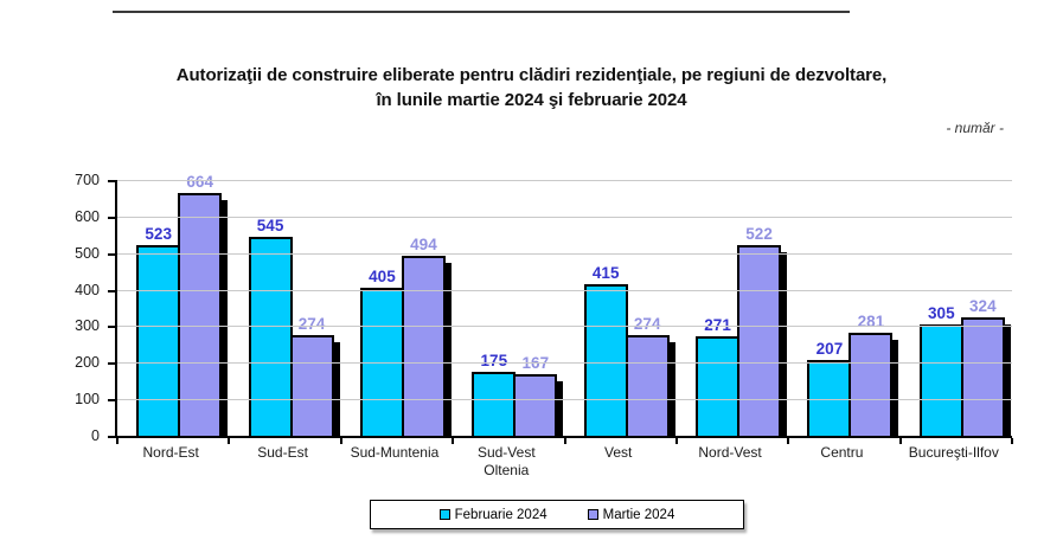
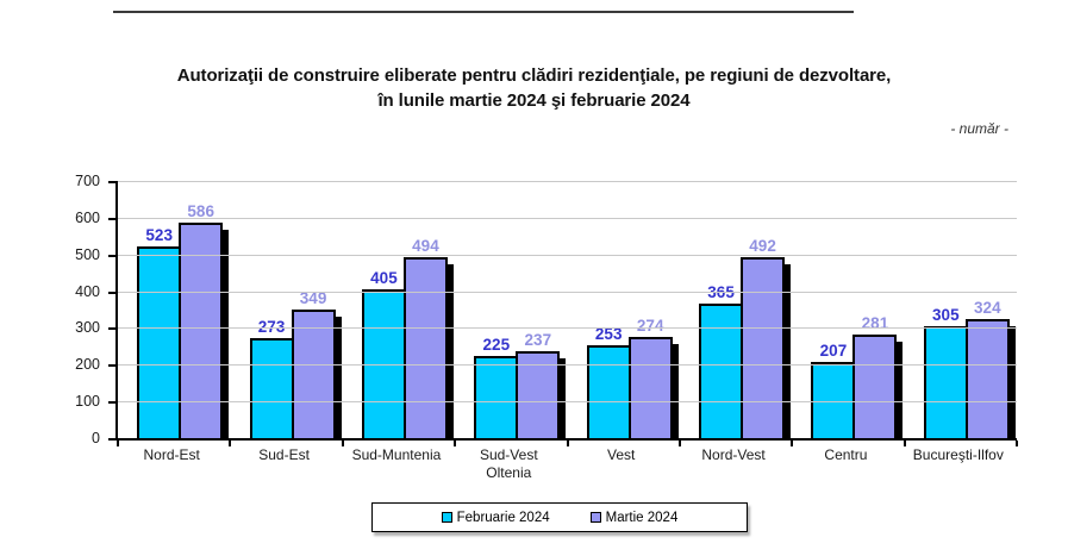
Martie 2024/Nord-Est: 664 -> 586
Februarie 2024/Sud-Est: 545 -> 273
Martie 2024/Sud-Est: 274 -> 349
Februarie 2024/Sud-Vest Oltenia: 175 -> 225
Martie 2024/Sud-Vest Oltenia: 167 -> 237
Februarie 2024/Vest: 415 -> 253
Februarie 2024/Nord-Vest: 271 -> 365
Martie 2024/Nord-Vest: 522 -> 492
